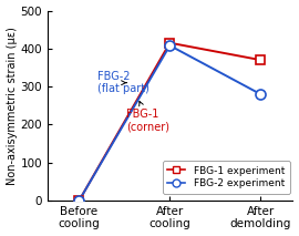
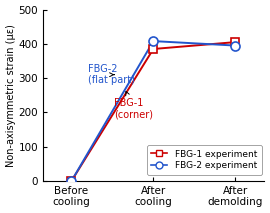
FBG-1 experiment/After cooling: 415 -> 385
FBG-1 experiment/After demolding: 370 -> 405
FBG-2 experiment/After demolding: 280 -> 395
